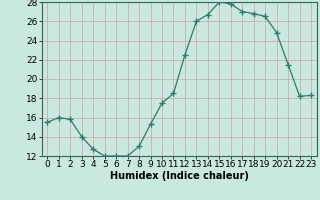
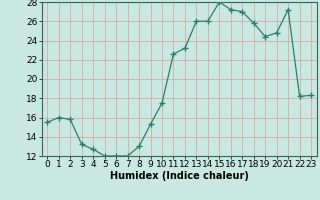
3: 14.0 -> 13.2
11: 18.5 -> 22.6
12: 22.5 -> 23.2
14: 26.7 -> 26.0
16: 27.8 -> 27.2
18: 26.8 -> 25.8
19: 26.5 -> 24.4
21: 21.5 -> 27.2
